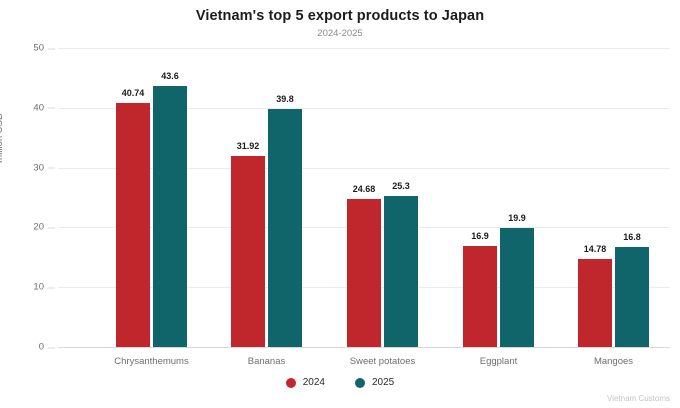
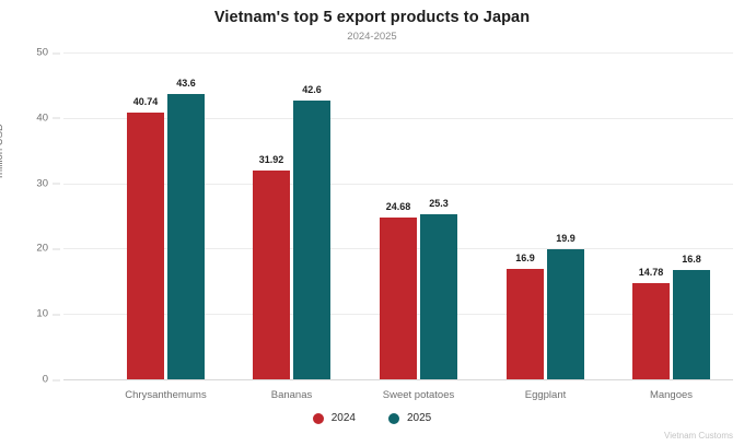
2025/Bananas: 39.8 -> 42.6
